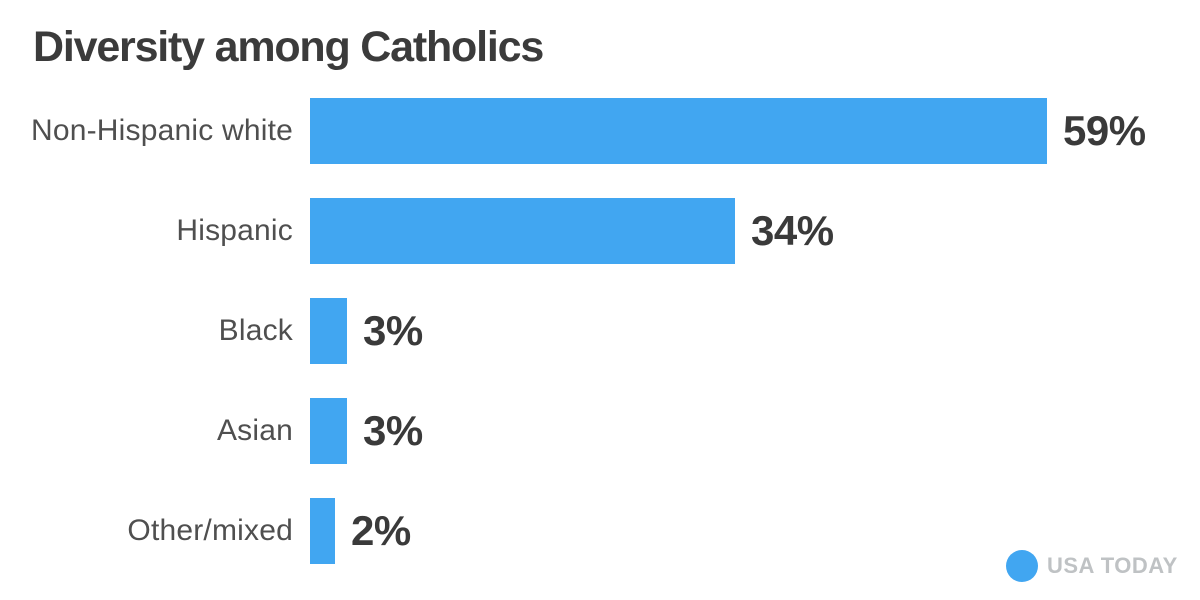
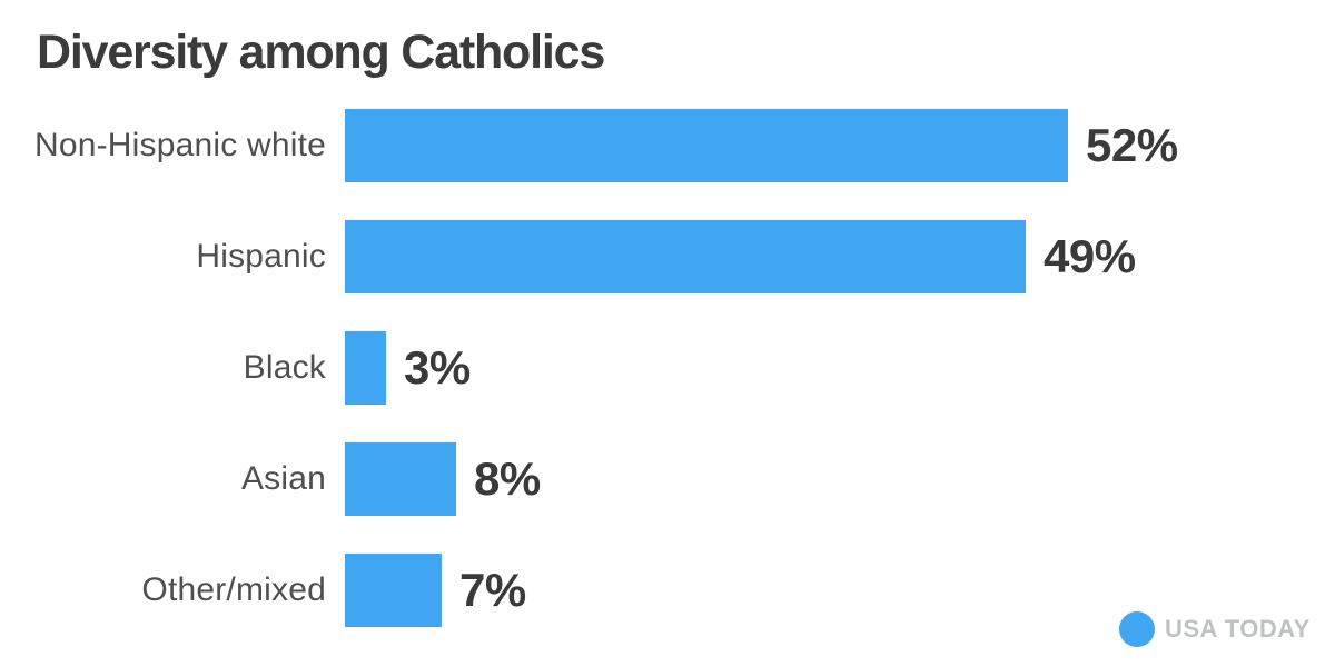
Non-Hispanic white: 59% -> 52%
Hispanic: 34% -> 49%
Asian: 3% -> 8%
Other/mixed: 2% -> 7%
